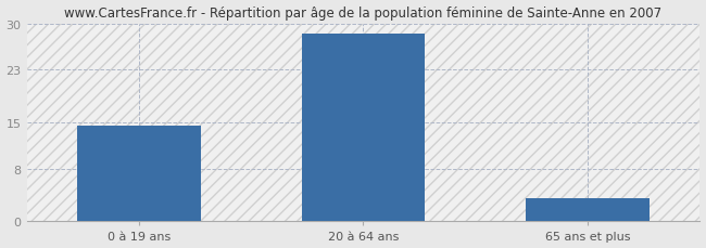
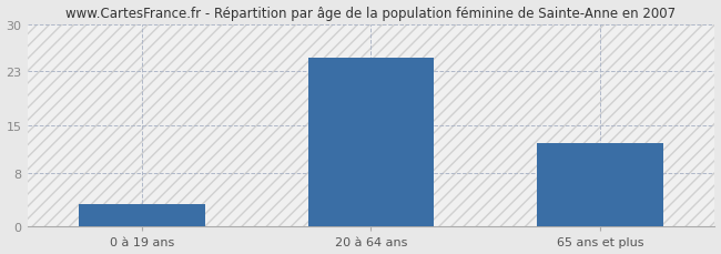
0 à 19 ans: 14.5 -> 3.4
20 à 64 ans: 28.5 -> 25.0
65 ans et plus: 3.5 -> 12.4
